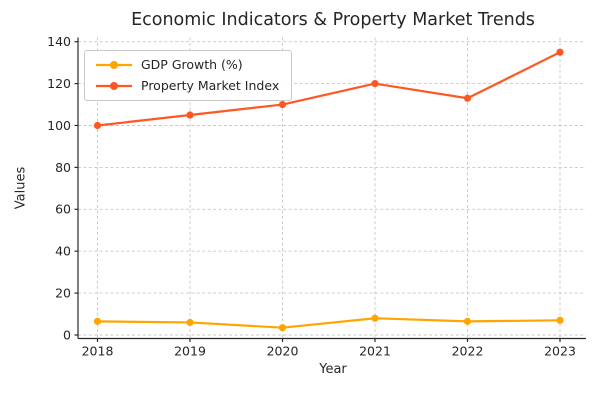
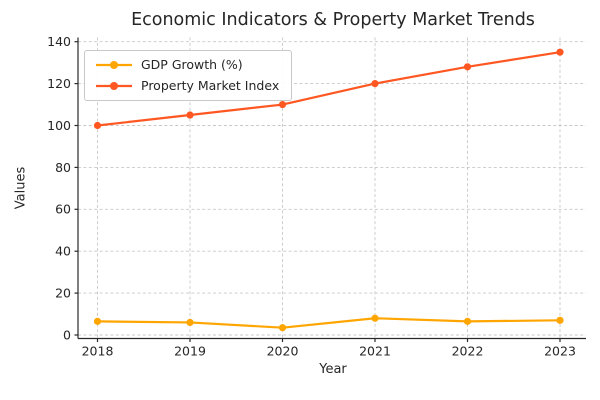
Property Market Index/2022: 113 -> 128
